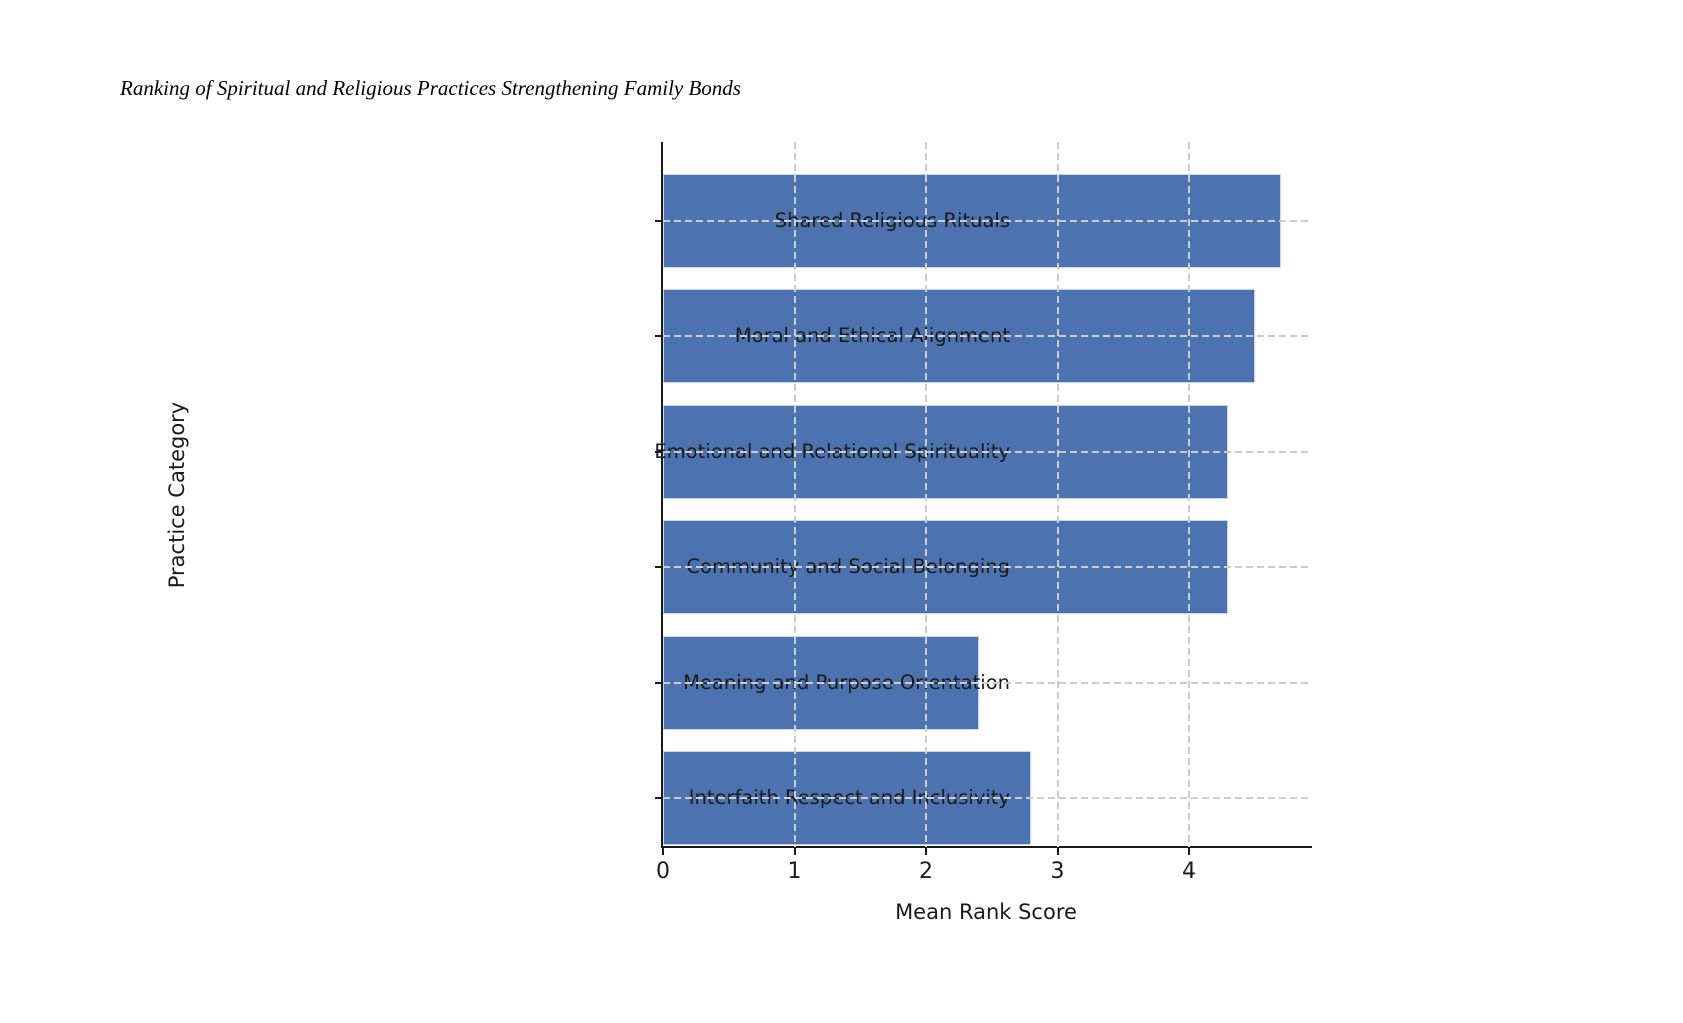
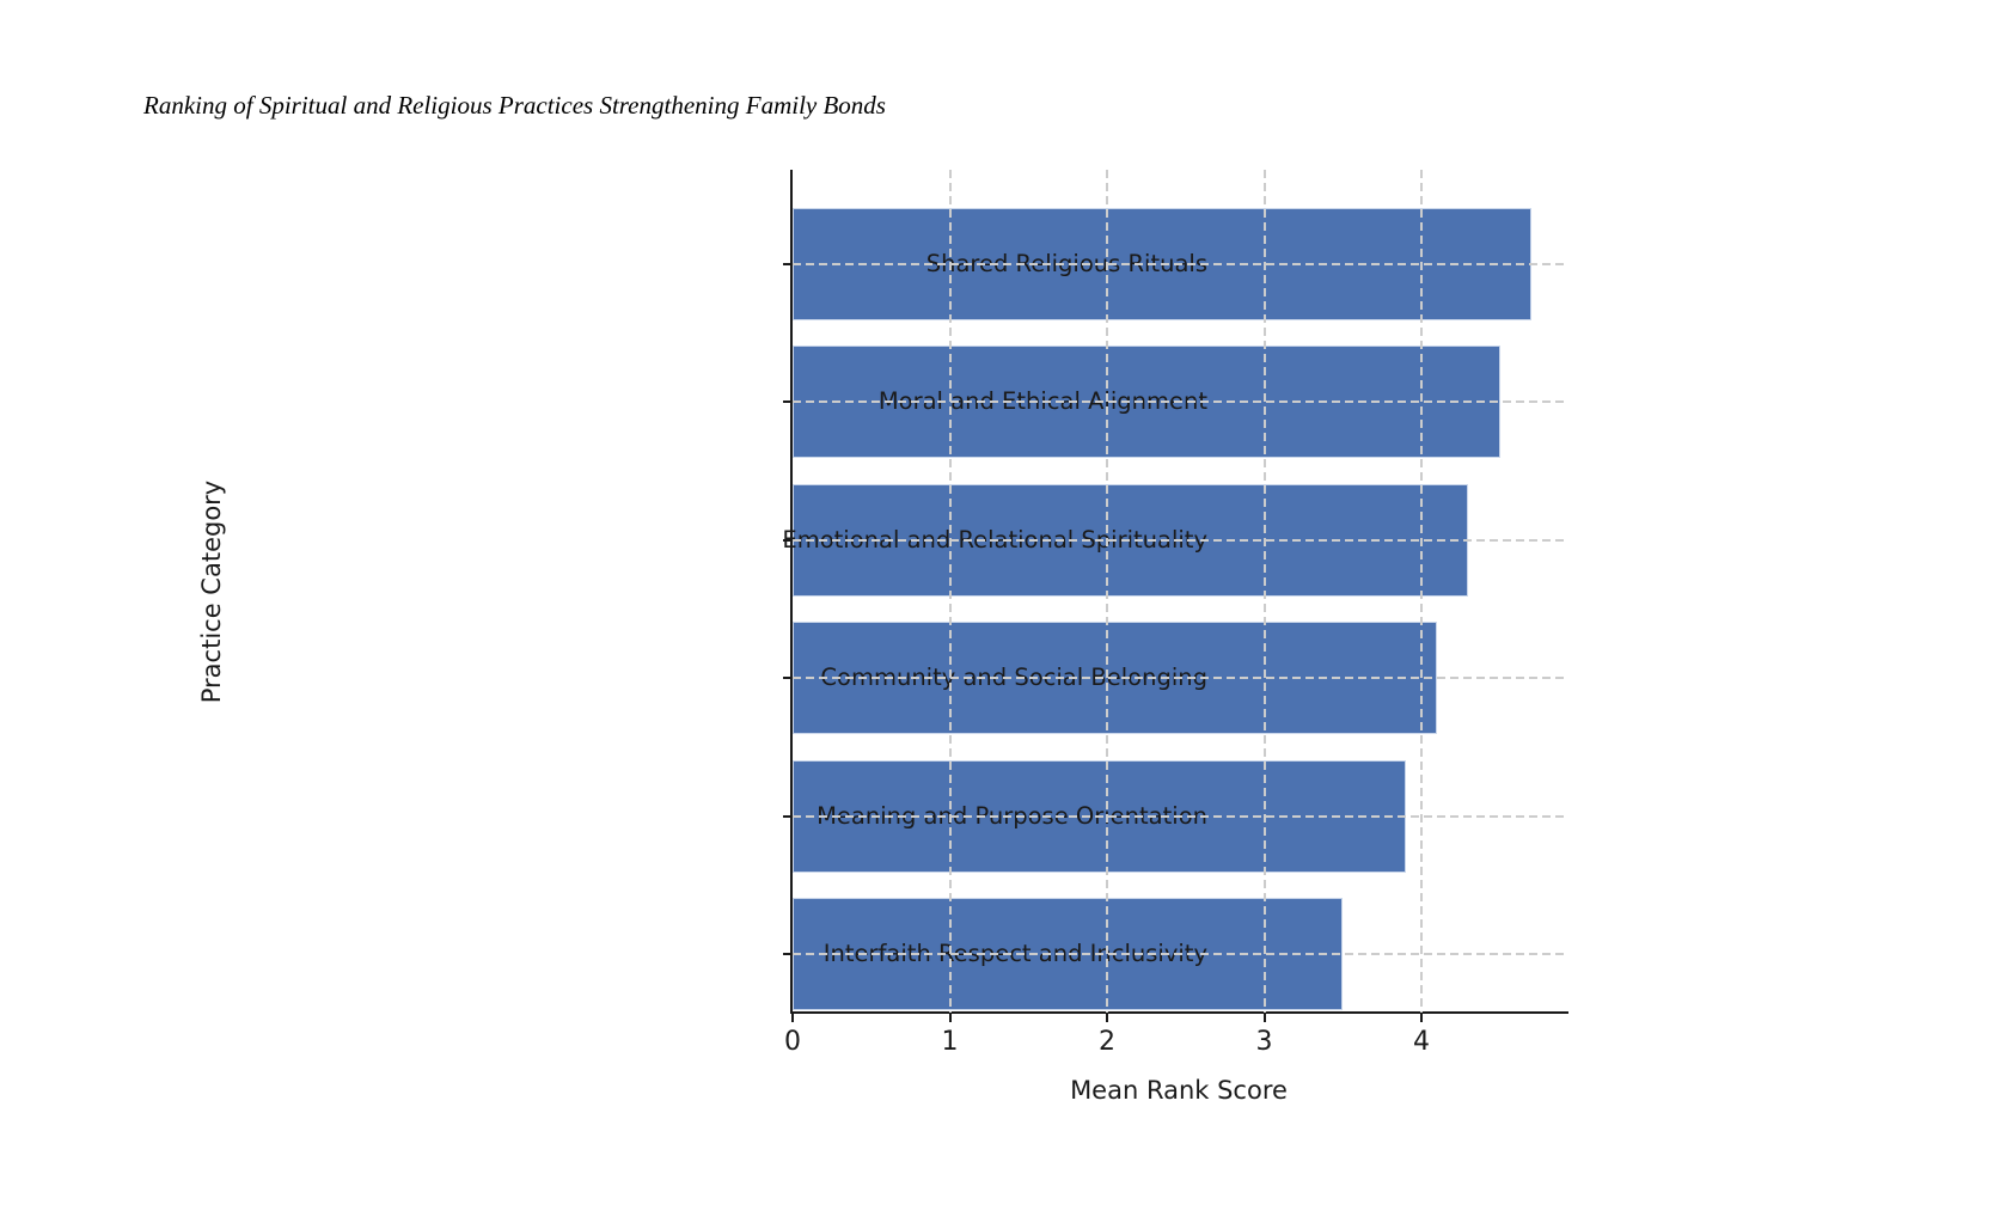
Community and Social Belonging: 4.3 -> 4.1
Meaning and Purpose Orientation: 2.4 -> 3.9
Interfaith Respect and Inclusivity: 2.8 -> 3.5
